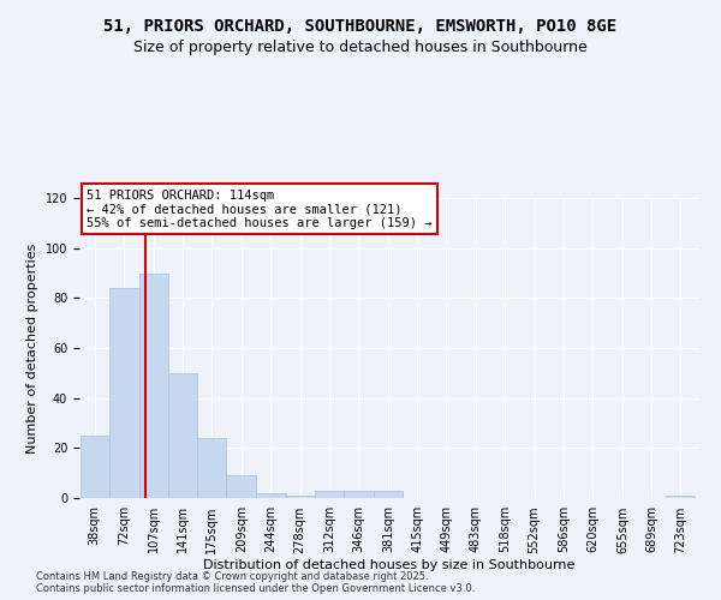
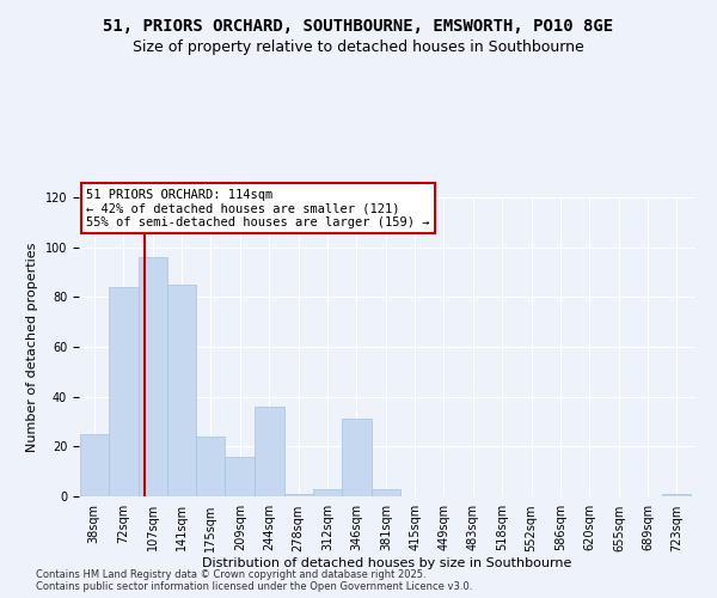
107sqm: 90 -> 96
141sqm: 50 -> 85
209sqm: 9 -> 16
244sqm: 2 -> 36
346sqm: 3 -> 31
